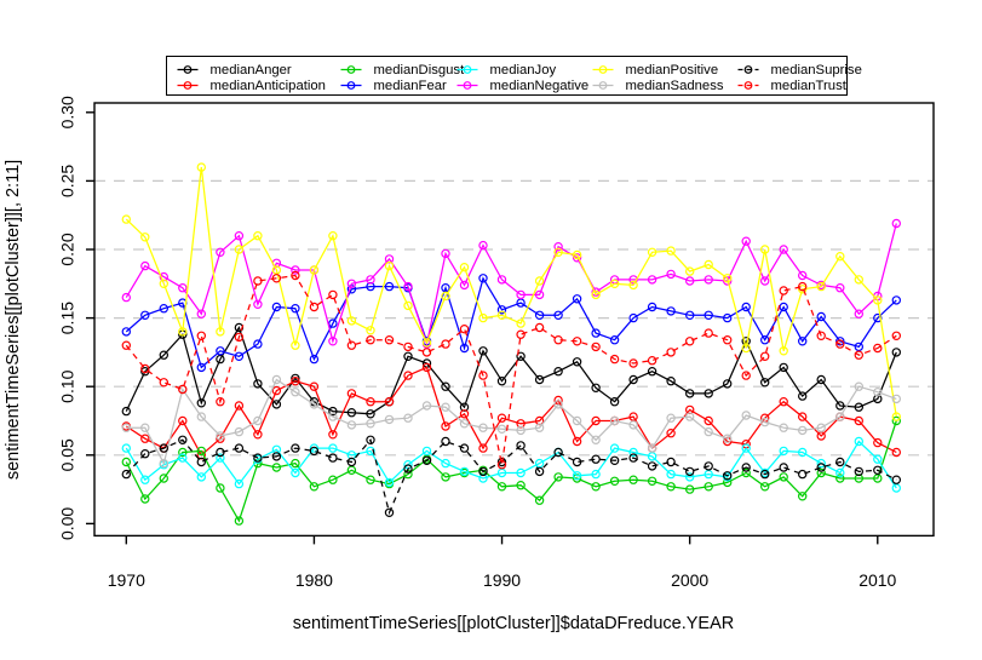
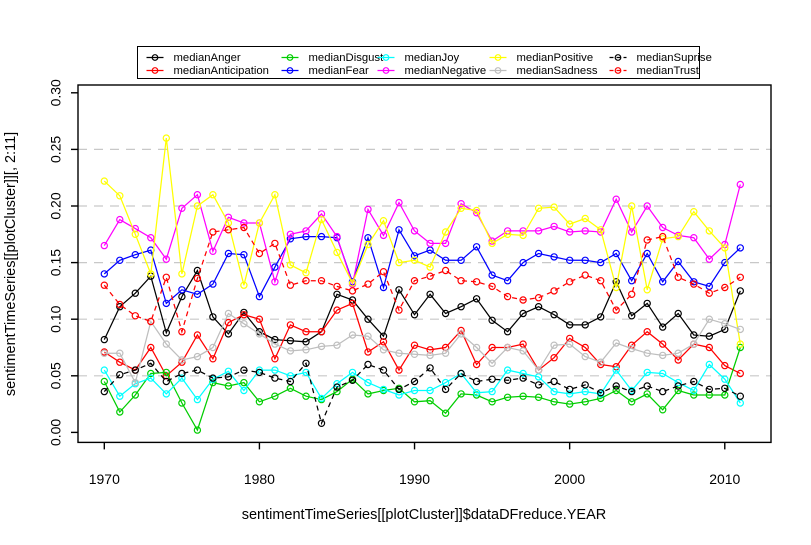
medianTrust/1990: 0.043 -> 0.134
